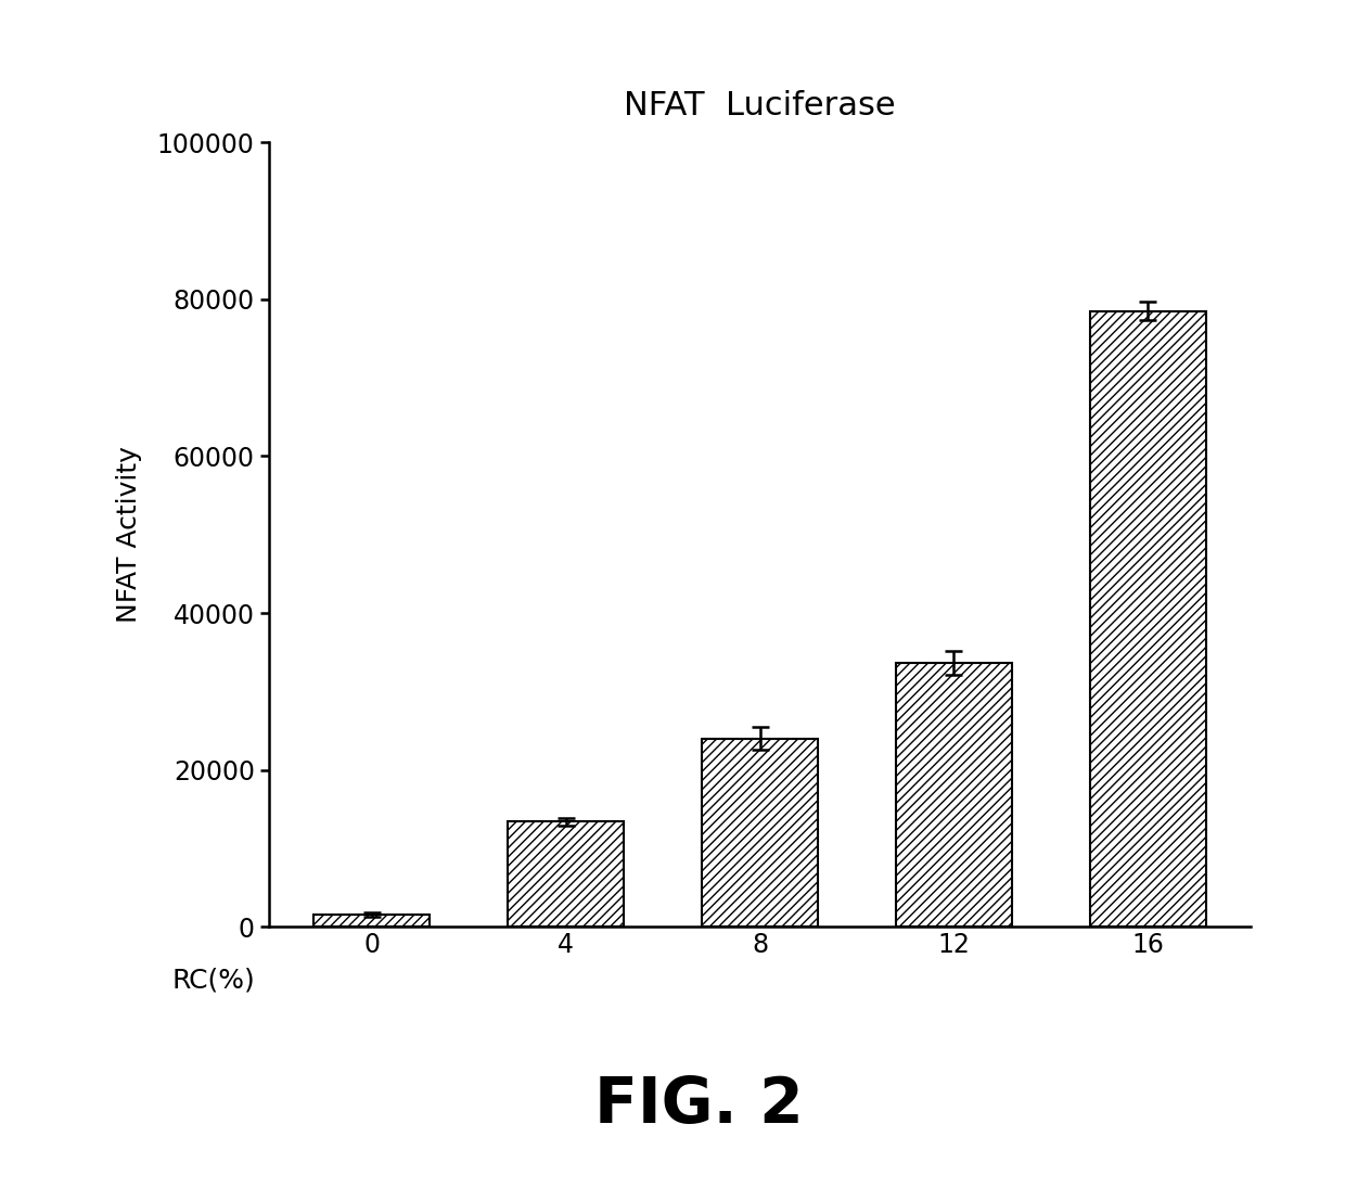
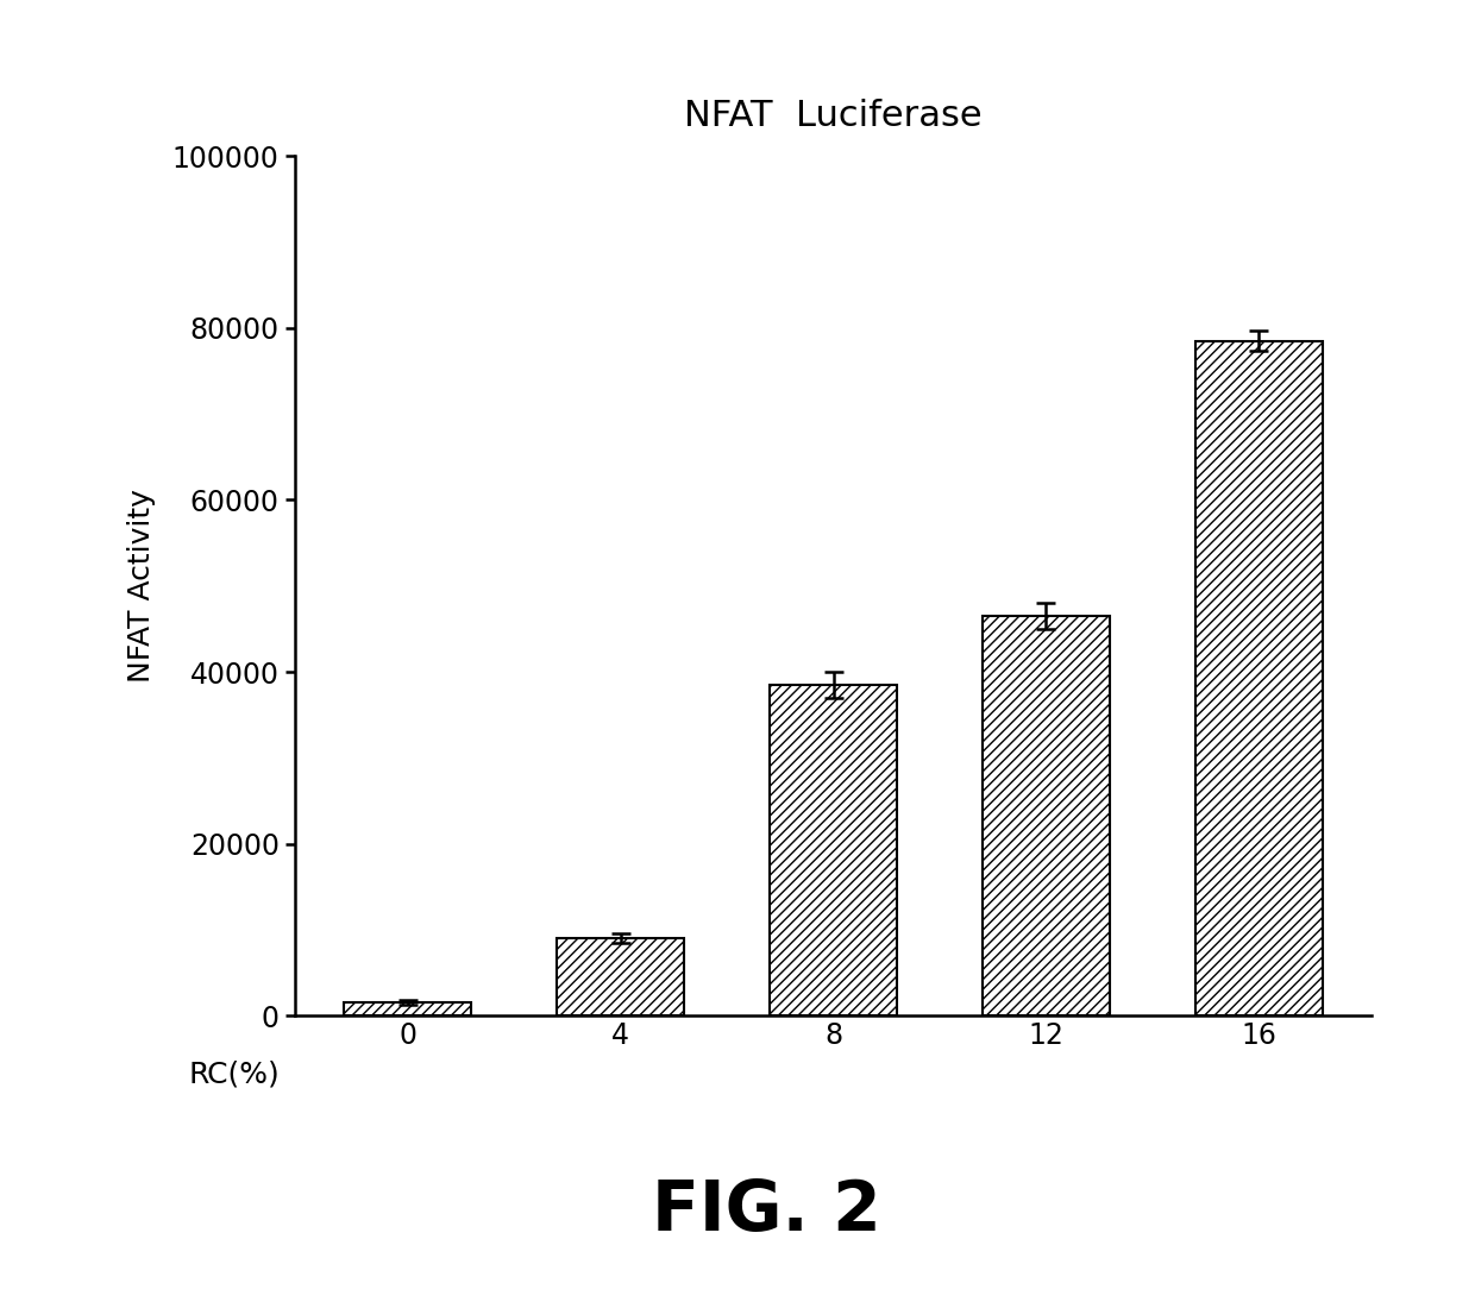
4: 13400 -> 9000
8: 24000 -> 38500
12: 33600 -> 46500
